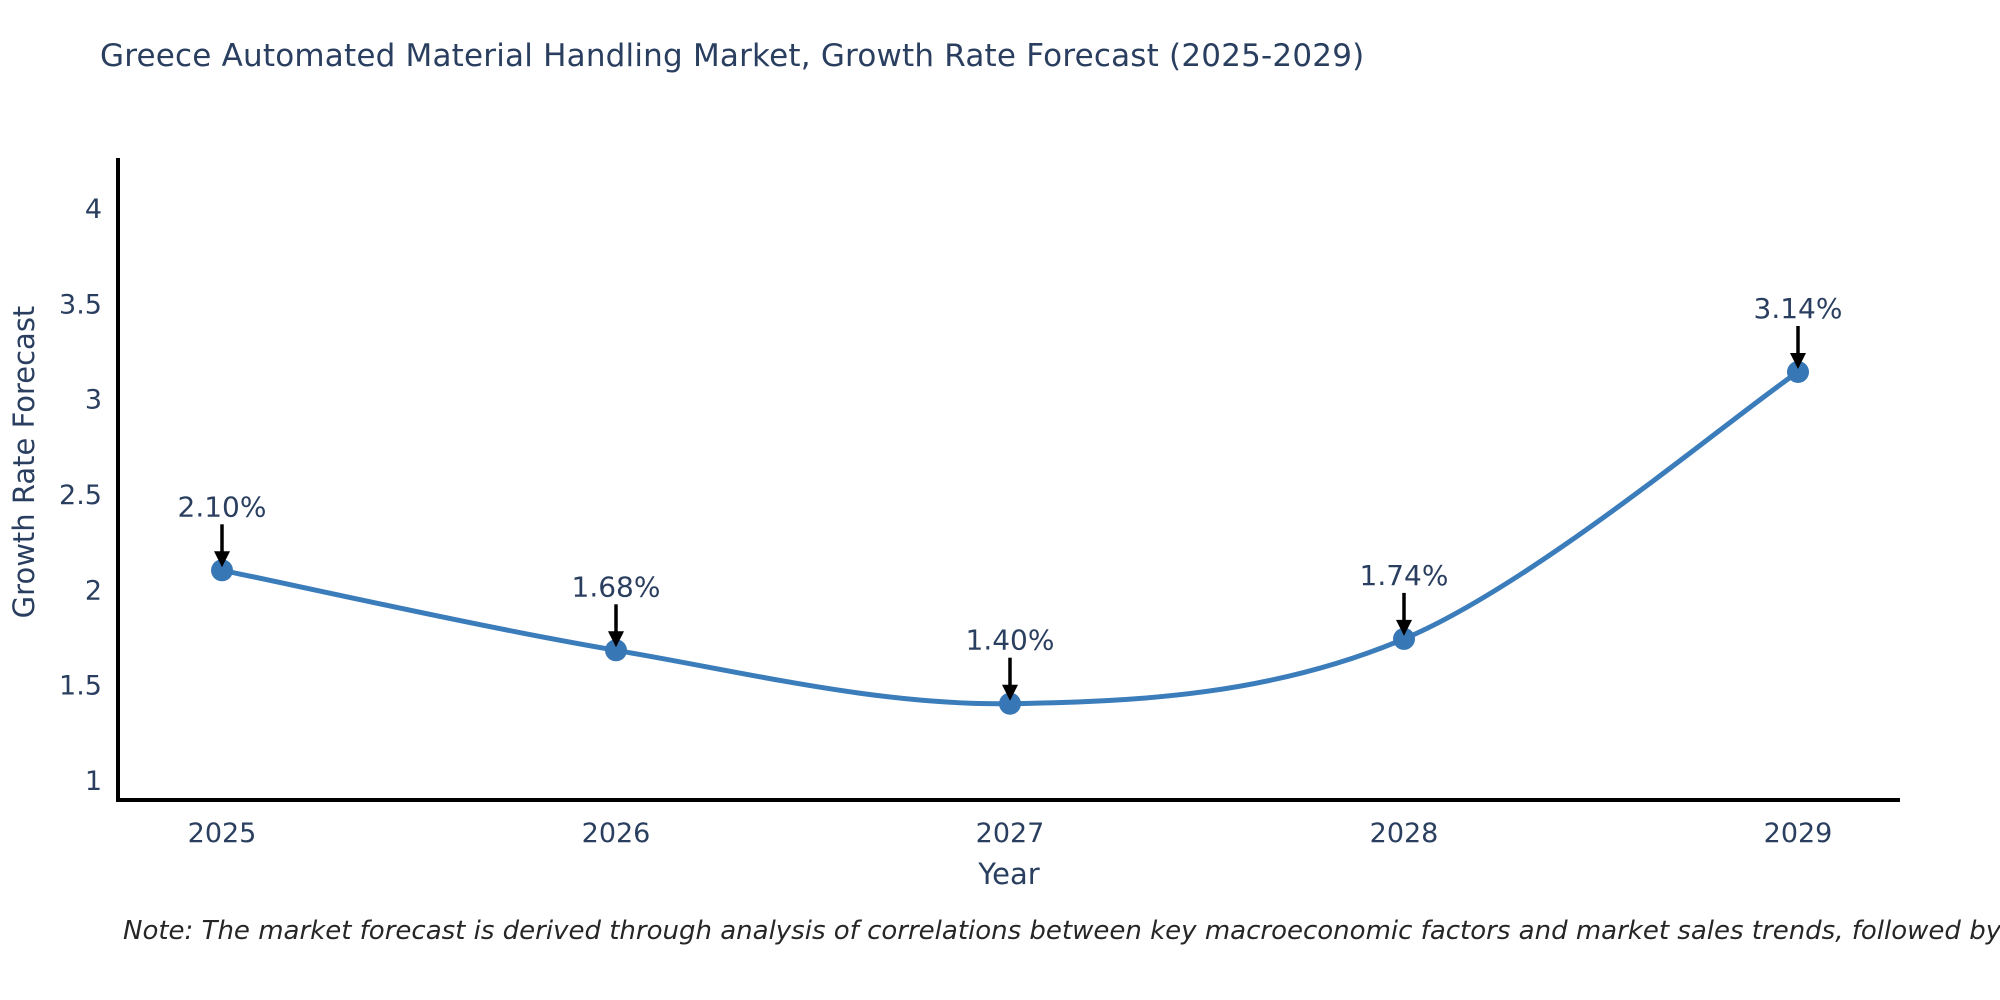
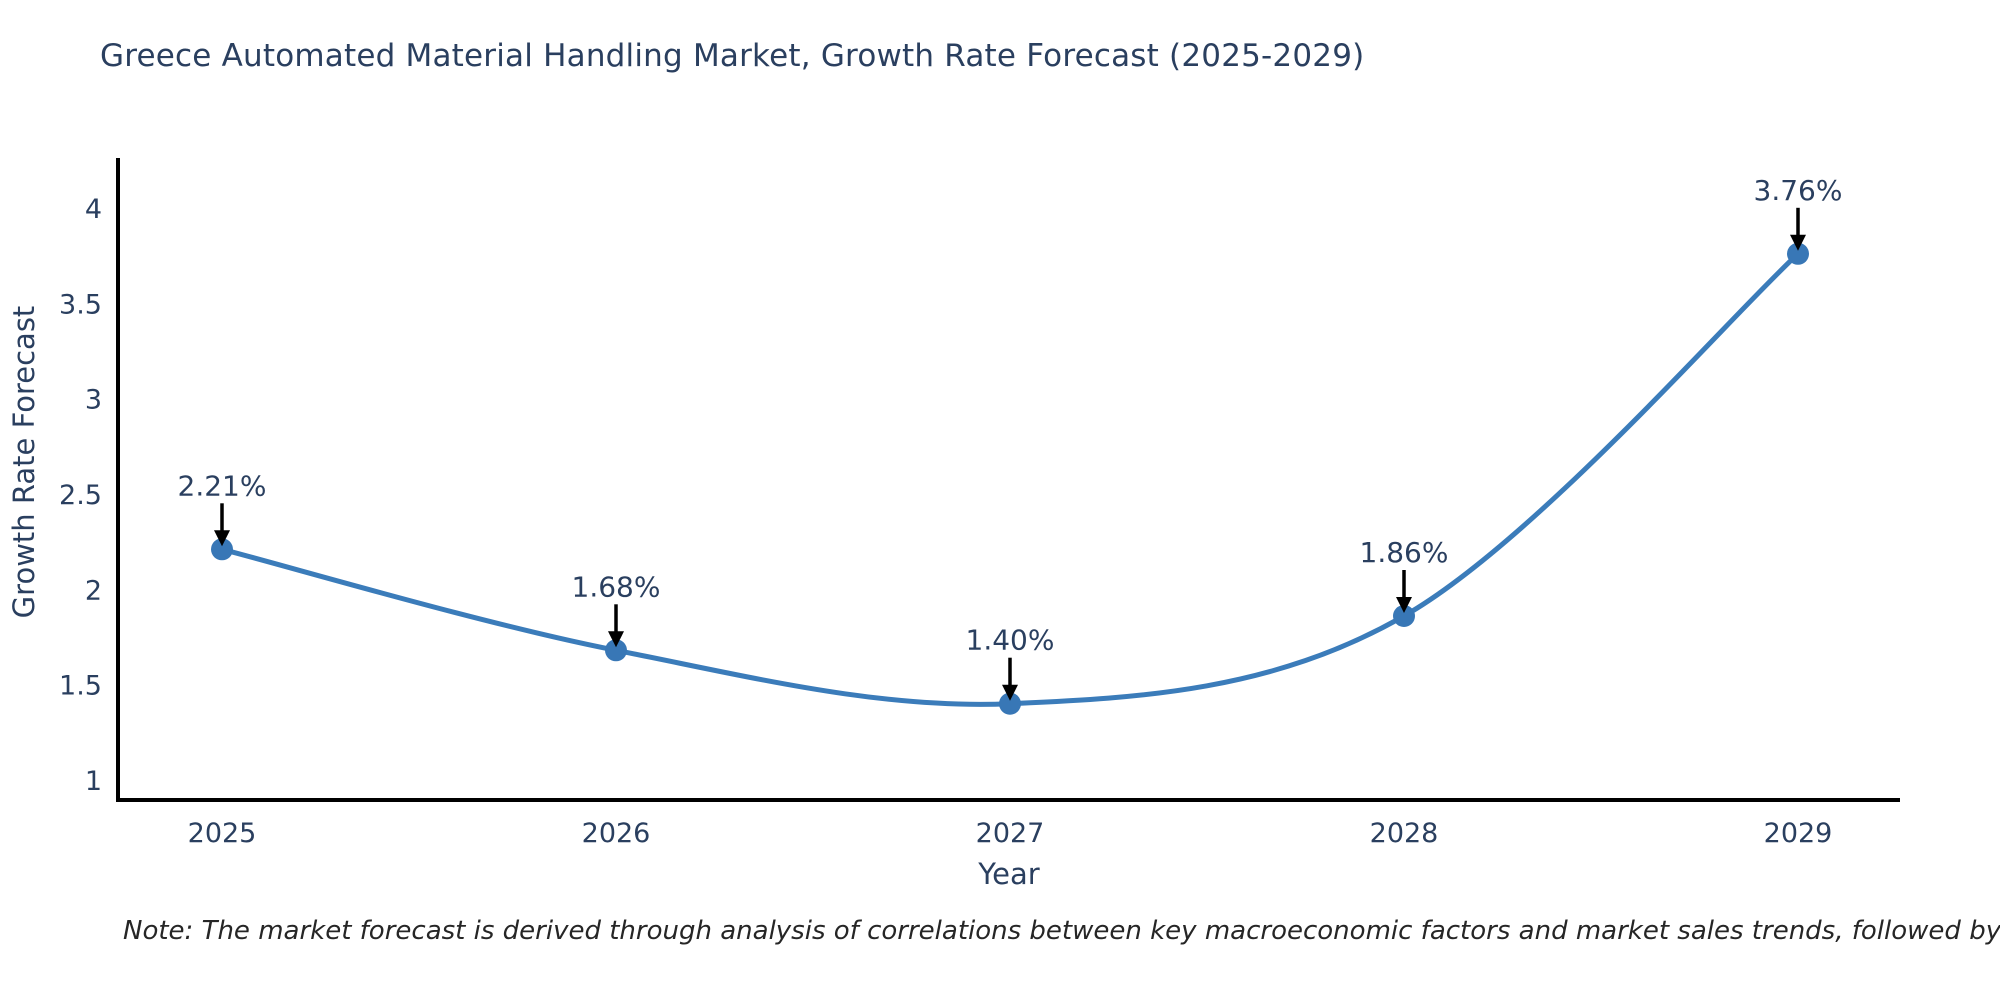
2025: 2.10% -> 2.21%
2028: 1.74% -> 1.86%
2029: 3.14% -> 3.76%
